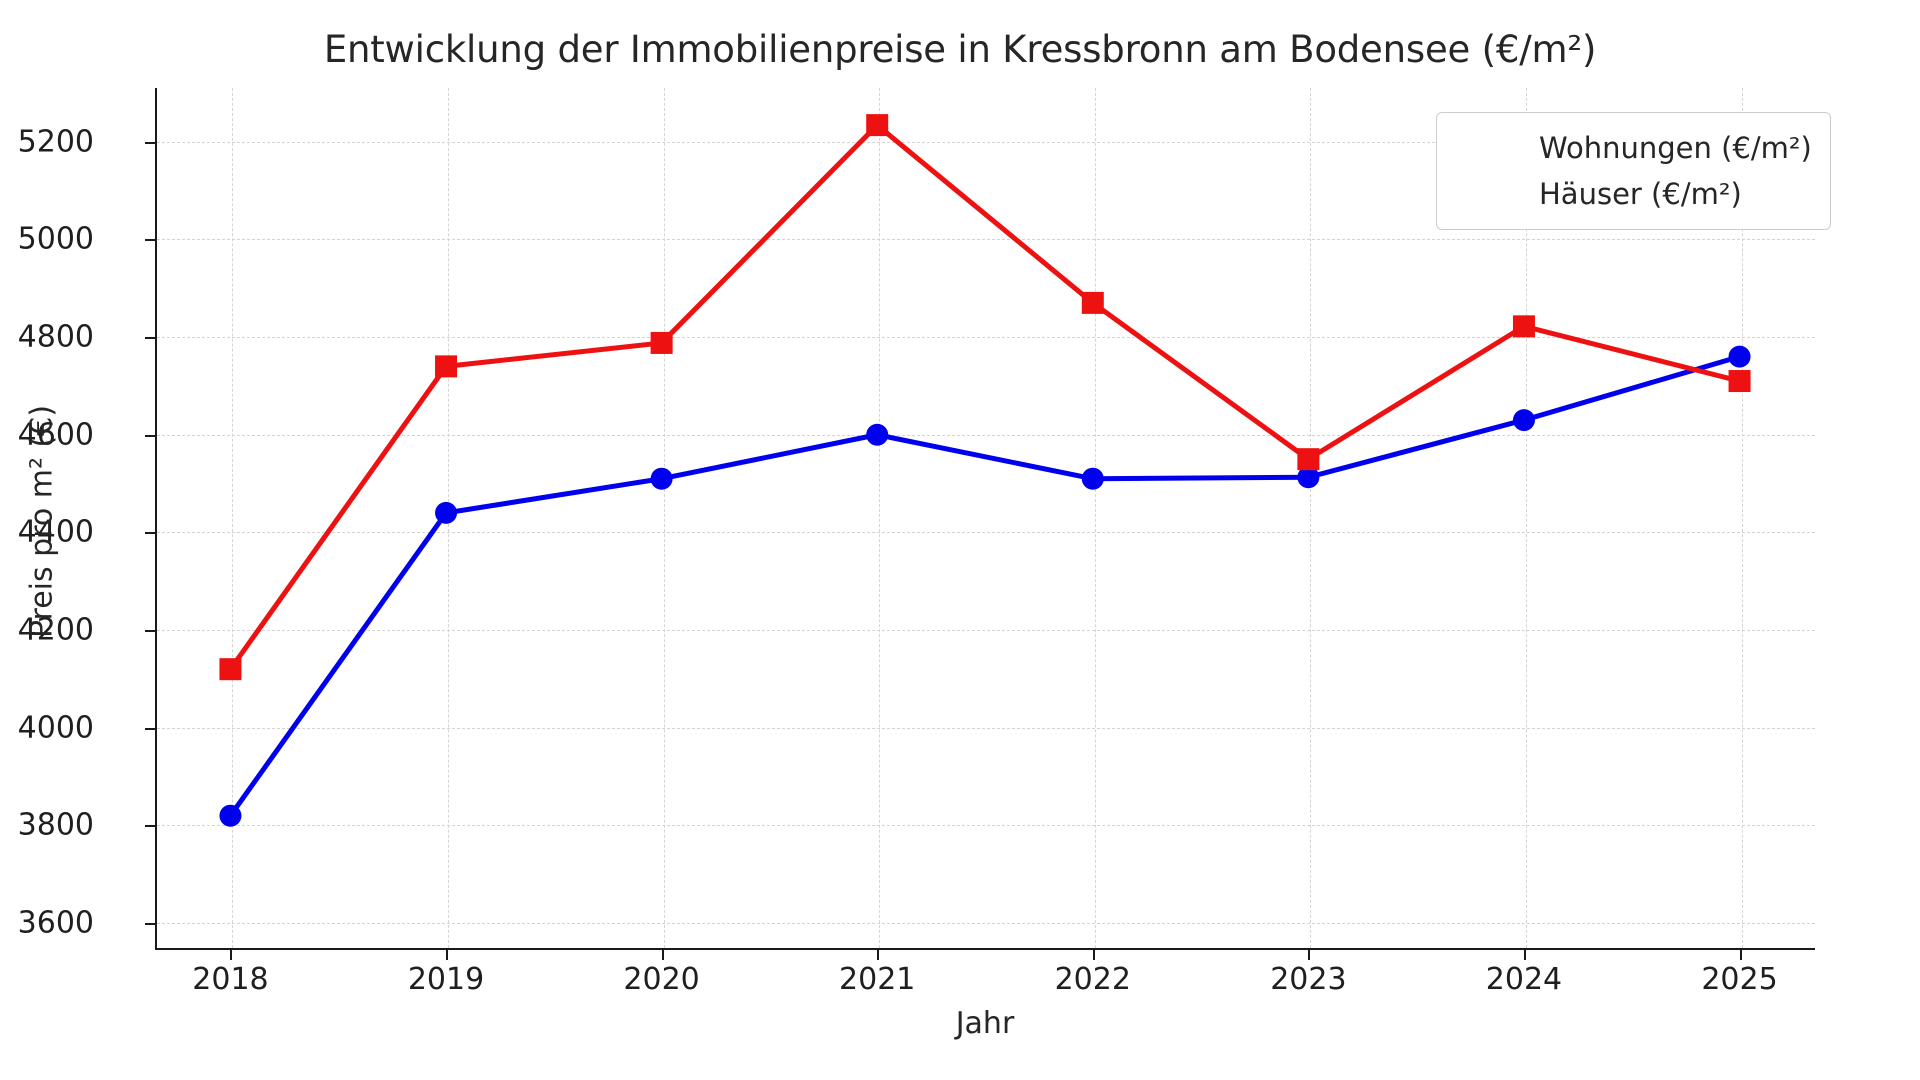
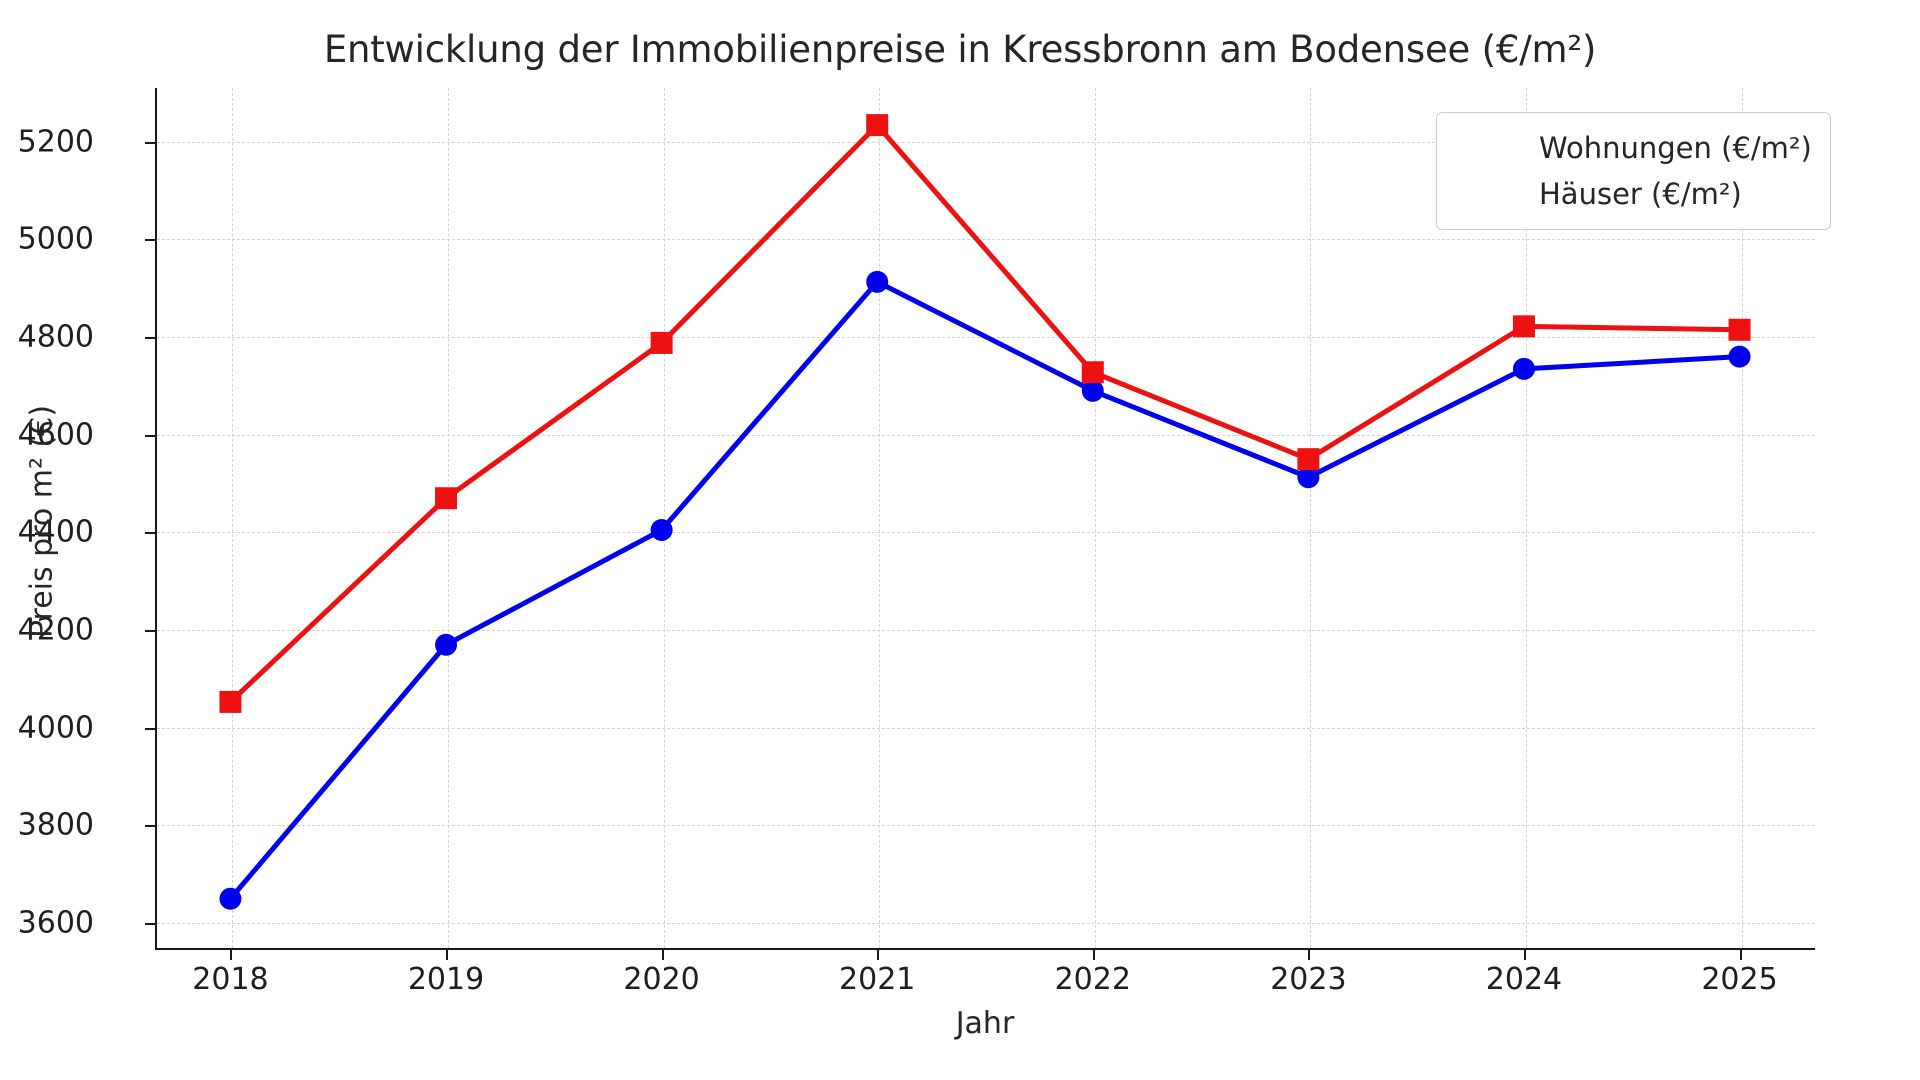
Wohnungen (€/m²)/2018: 3820 -> 3650
Häuser (€/m²)/2018: 4120 -> 4050
Wohnungen (€/m²)/2019: 4440 -> 4170
Häuser (€/m²)/2019: 4740 -> 4470
Wohnungen (€/m²)/2020: 4510 -> 4400
Wohnungen (€/m²)/2021: 4600 -> 4910
Wohnungen (€/m²)/2022: 4510 -> 4690
Häuser (€/m²)/2022: 4870 -> 4730
Wohnungen (€/m²)/2024: 4630 -> 4740
Häuser (€/m²)/2025: 4710 -> 4820
